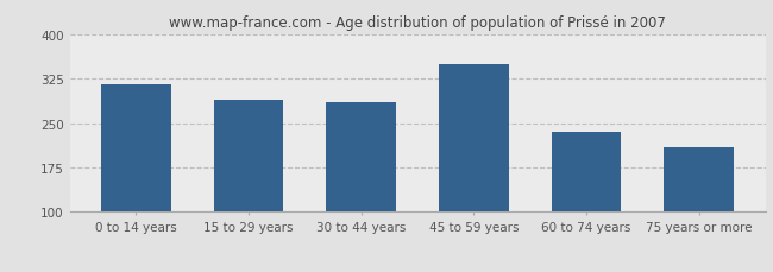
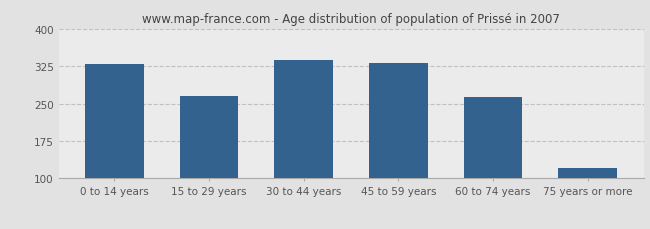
0 to 14 years: 315 -> 330
15 to 29 years: 290 -> 265
30 to 44 years: 285 -> 338
45 to 59 years: 350 -> 332
60 to 74 years: 235 -> 263
75 years or more: 210 -> 120
